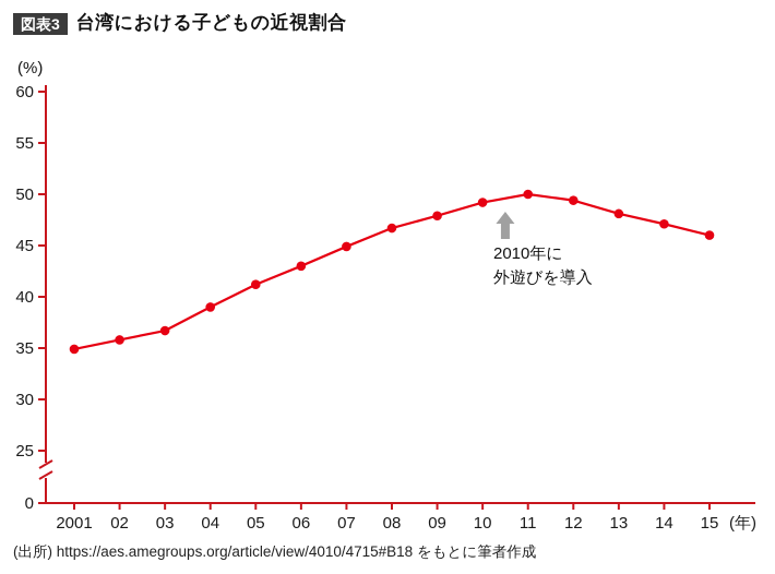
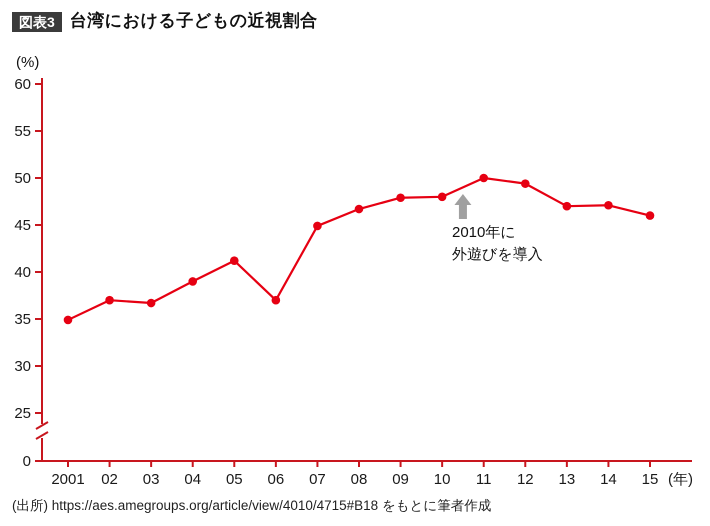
02: 36 -> 37
06: 43 -> 37
10: 49 -> 48
13: 48 -> 47
